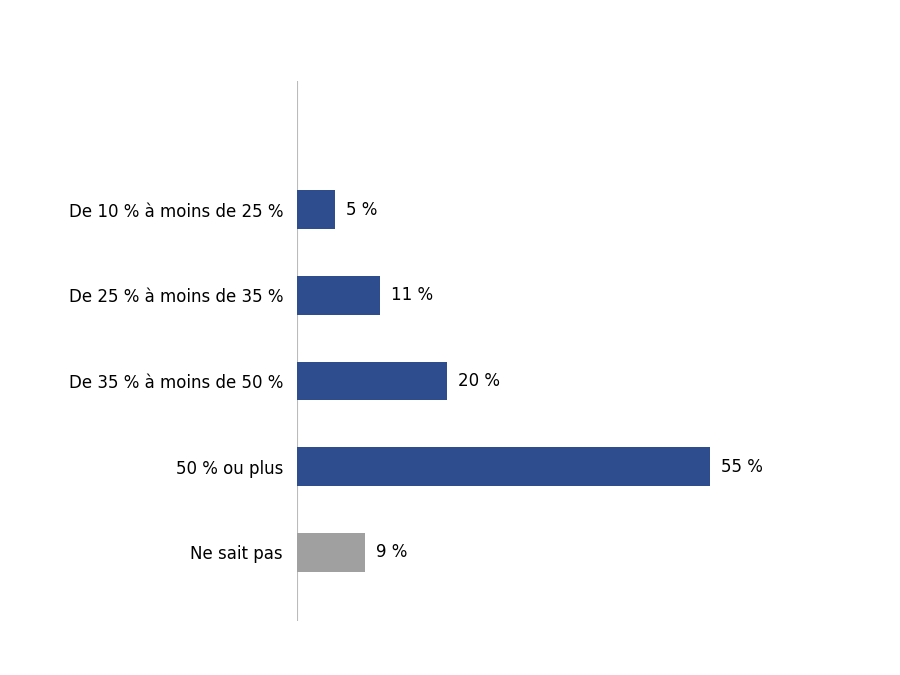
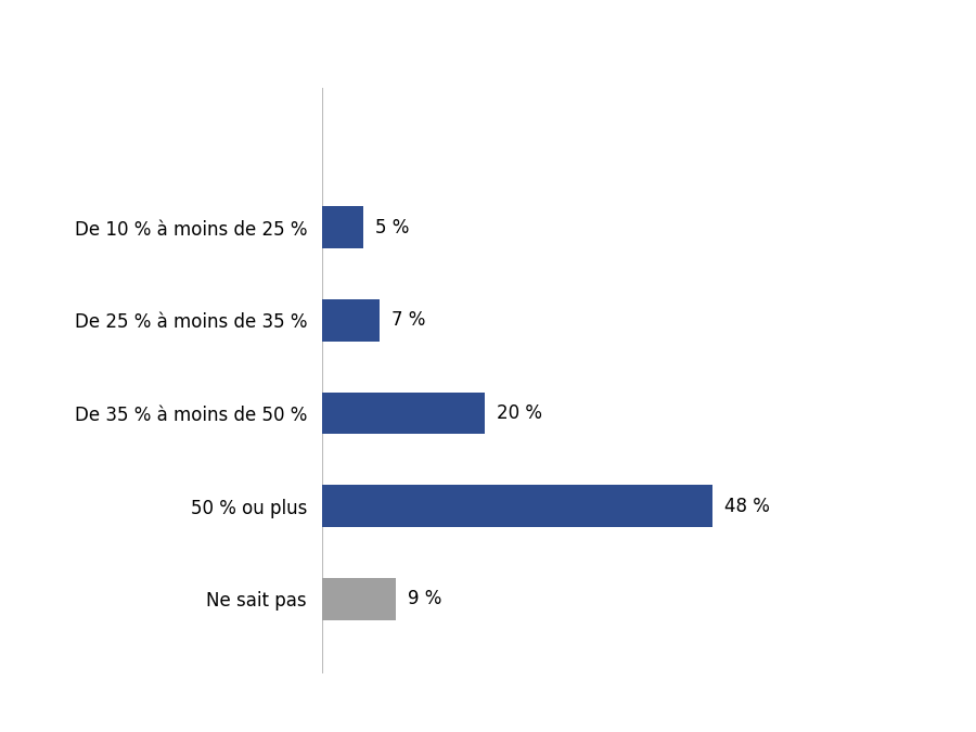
De 25 % à moins de 35 %: 11 -> 7
50 % ou plus: 55 -> 48
